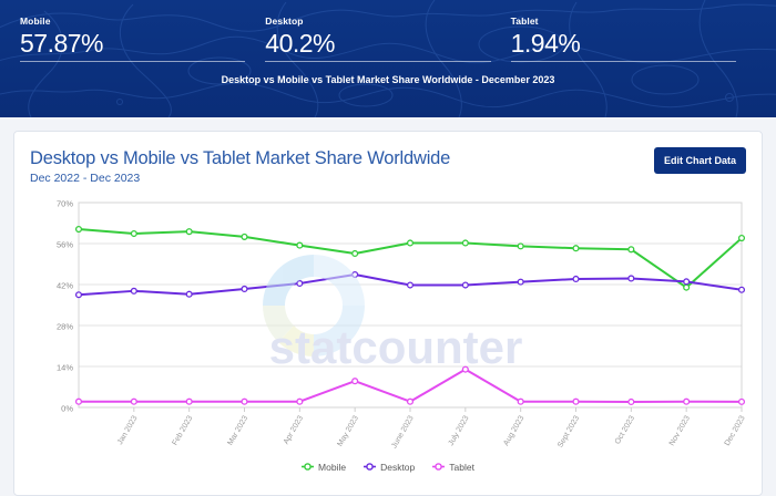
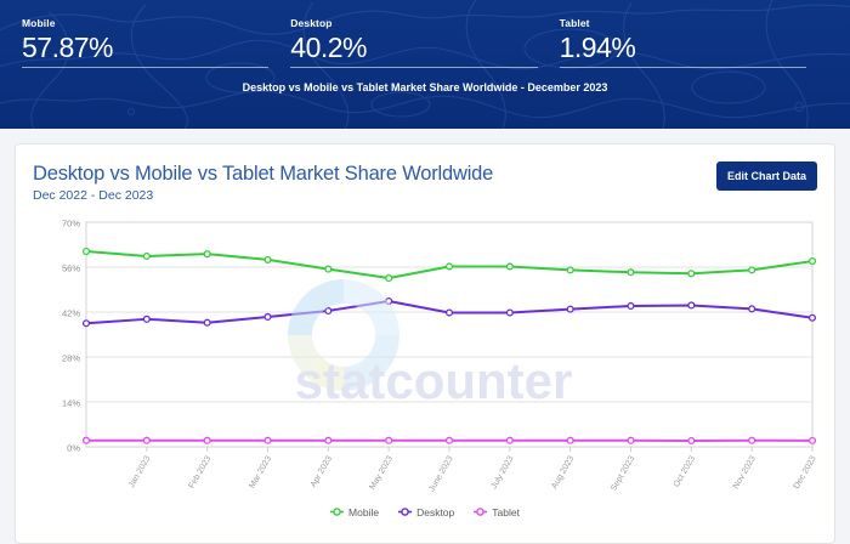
Tablet/May 2023: 9% -> 2%
Tablet/July 2023: 13% -> 2%
Mobile/Nov 2023: 41% -> 55%
